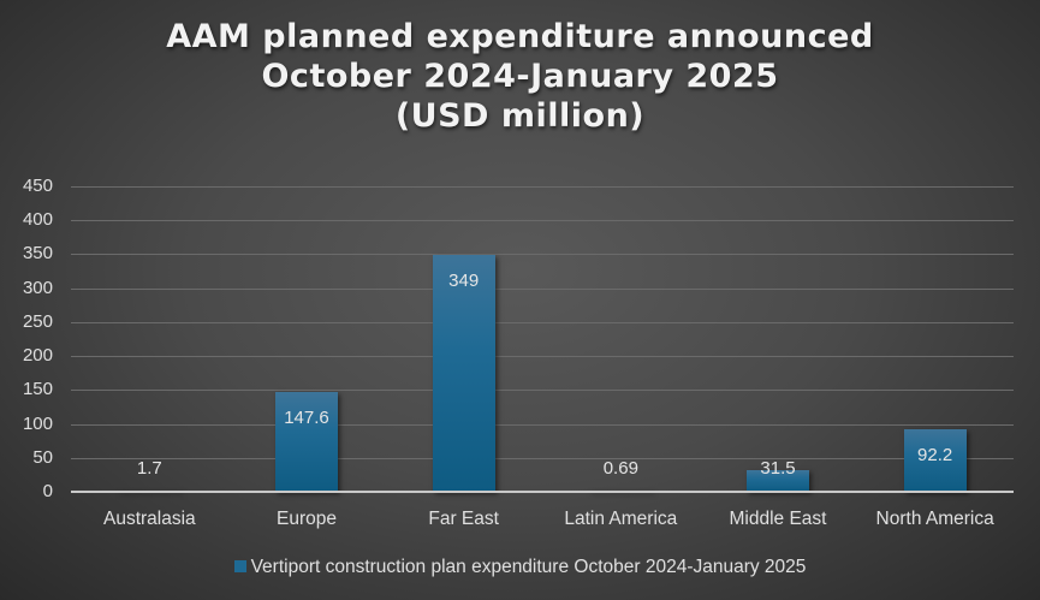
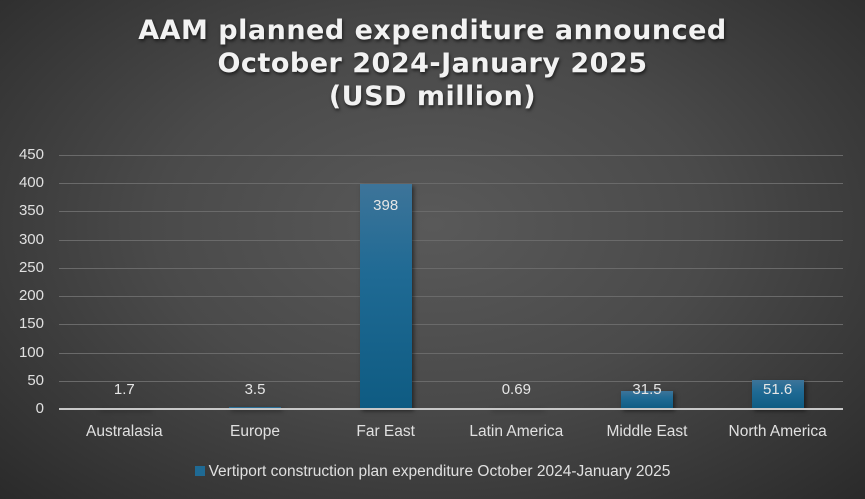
Europe: 147.6 -> 3.5
Far East: 349 -> 398
North America: 92.2 -> 51.6
